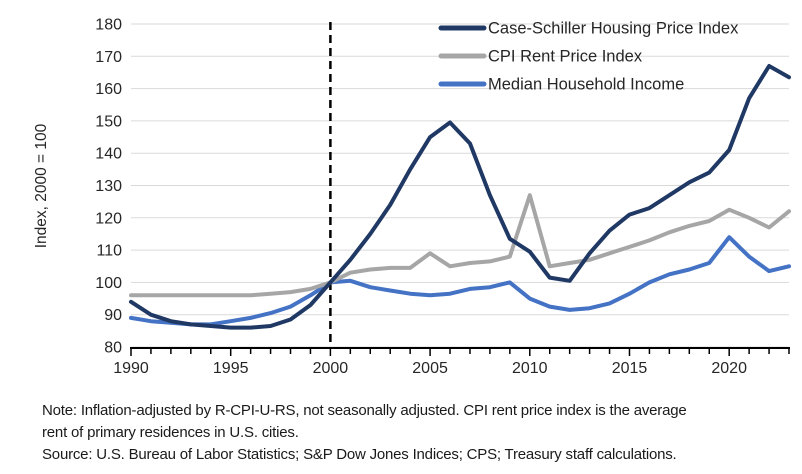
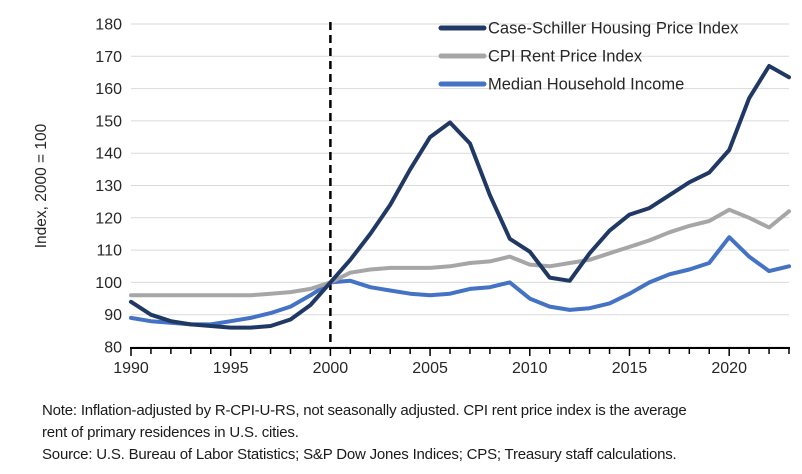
CPI Rent Price Index/2005: 109 -> 104
CPI Rent Price Index/2010: 127 -> 106
